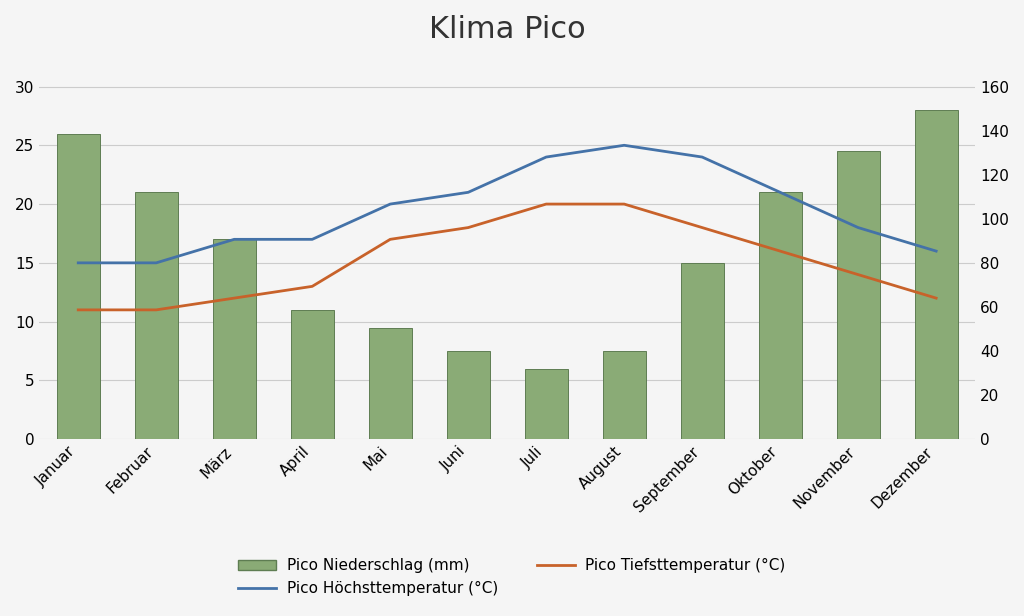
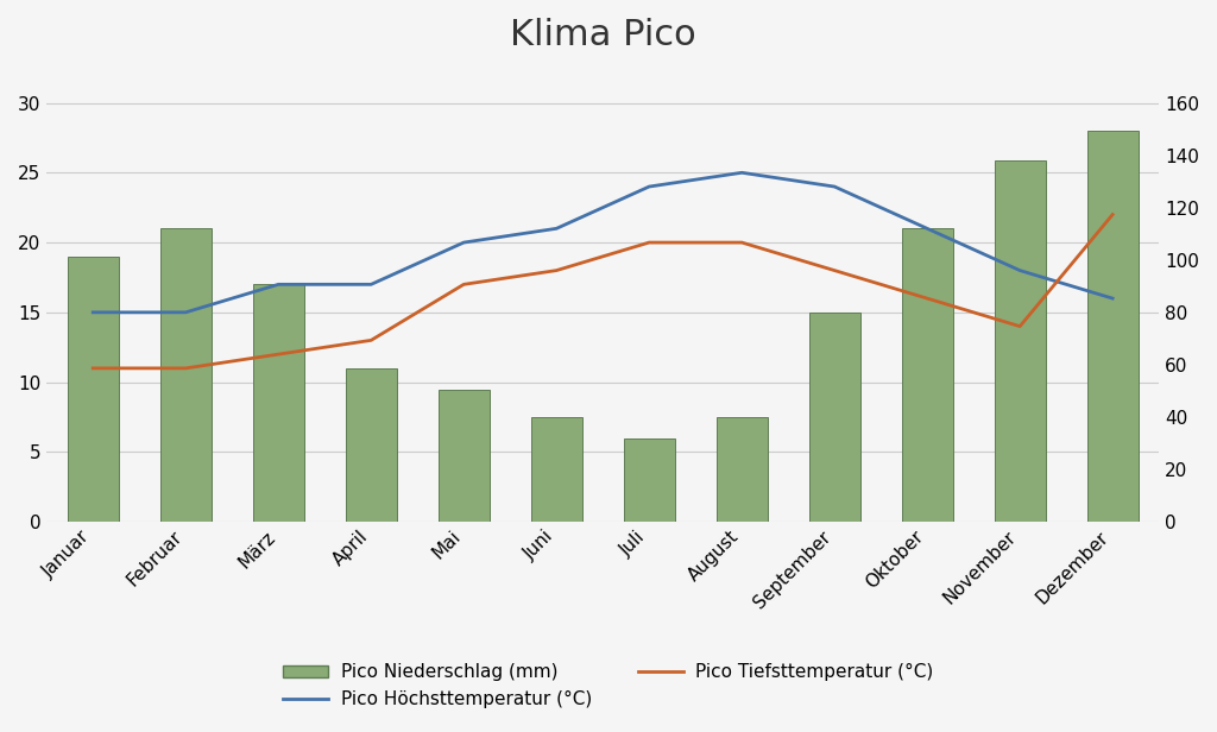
Pico Niederschlag (mm)/Januar: 26.0 -> 19.0
Pico Niederschlag (mm)/November: 24.5 -> 25.9
Pico Tiefsttemperatur (°C)/Dezember: 12 -> 22
